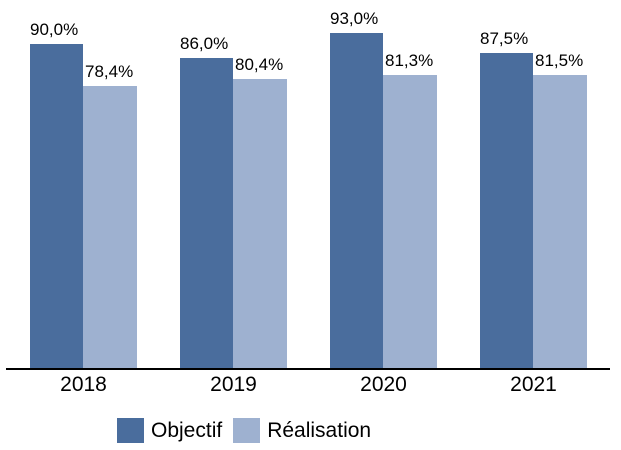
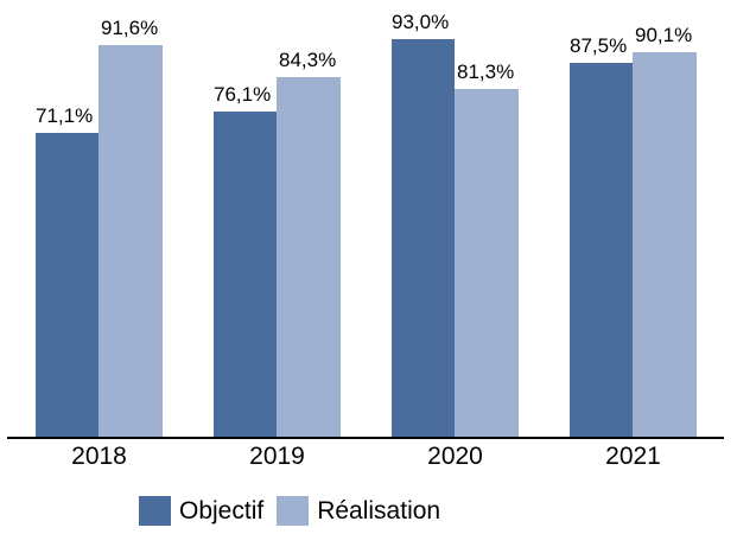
Objectif/2018: 90,0% -> 71,1%
Réalisation/2018: 78,4% -> 91,6%
Objectif/2019: 86,0% -> 76,1%
Réalisation/2019: 80,4% -> 84,3%
Réalisation/2021: 81,5% -> 90,1%
